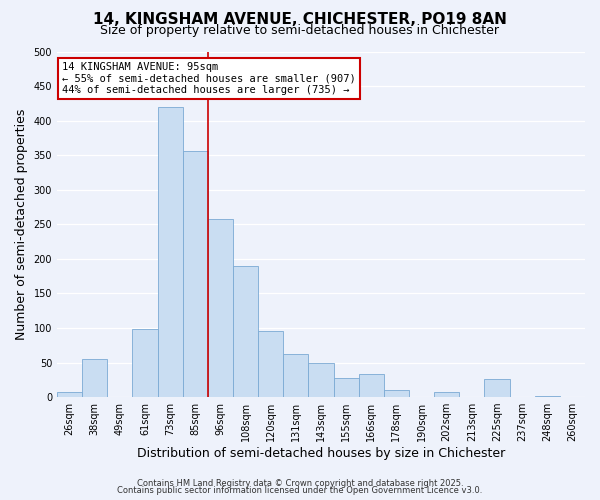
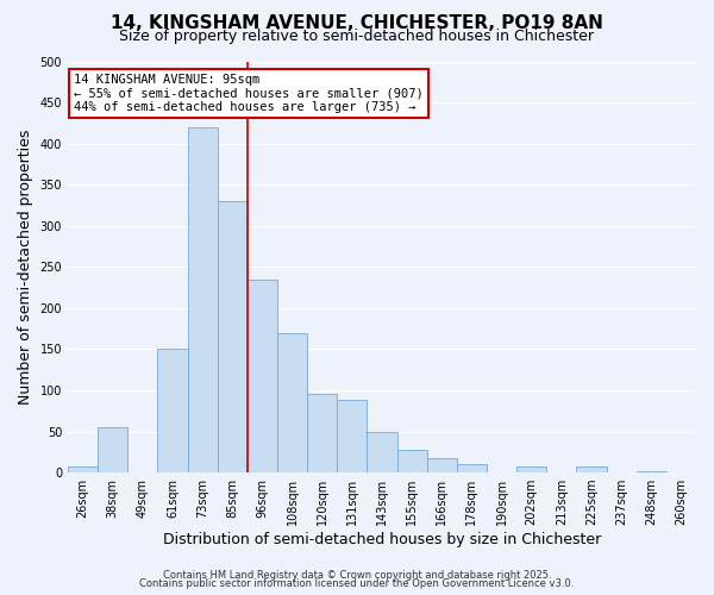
61sqm: 98 -> 150
85sqm: 356 -> 330
96sqm: 258 -> 235
108sqm: 190 -> 170
131sqm: 62 -> 88
166sqm: 34 -> 18
225sqm: 26 -> 8
